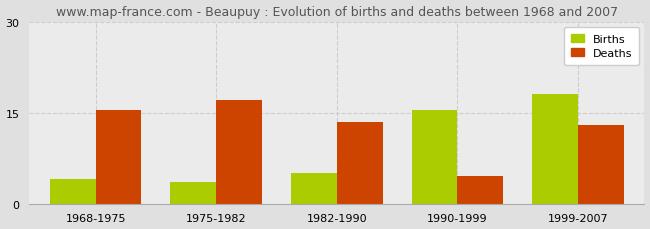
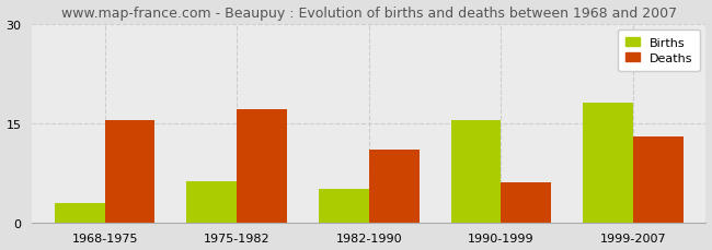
Births/1968-1975: 4.0 -> 3.0
Births/1975-1982: 3.5 -> 6.2
Deaths/1982-1990: 13.5 -> 11.0
Deaths/1990-1999: 4.5 -> 6.0
